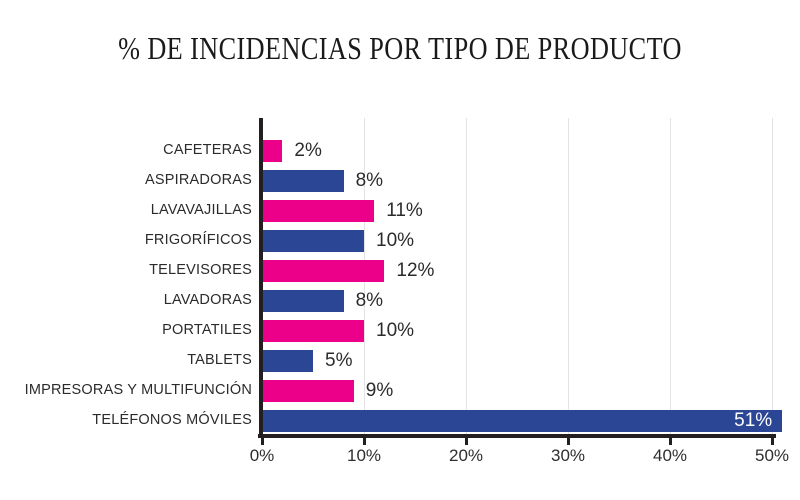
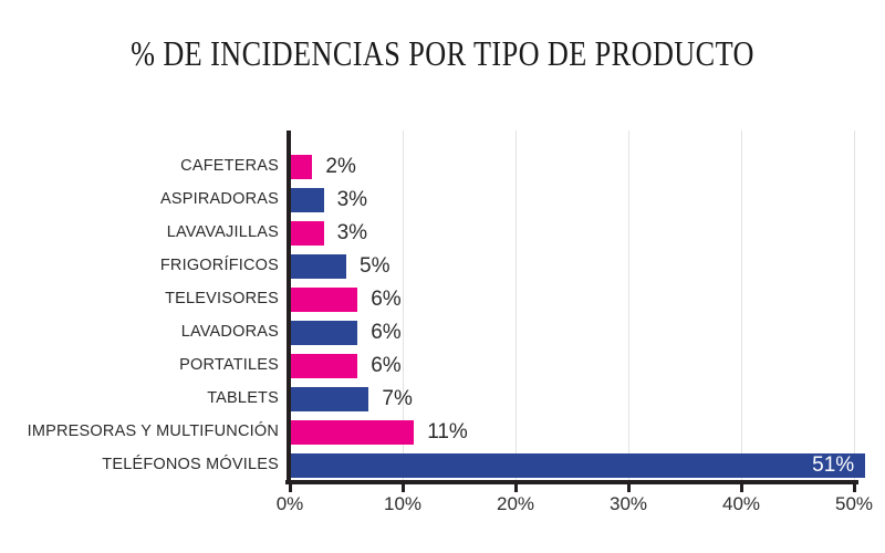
ASPIRADORAS: 8% -> 3%
LAVAVAJILLAS: 11% -> 3%
FRIGORÍFICOS: 10% -> 5%
TELEVISORES: 12% -> 6%
LAVADORAS: 8% -> 6%
PORTATILES: 10% -> 6%
TABLETS: 5% -> 7%
IMPRESORAS Y MULTIFUNCIÓN: 9% -> 11%
